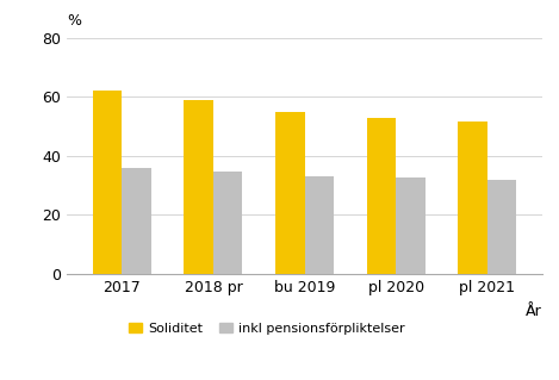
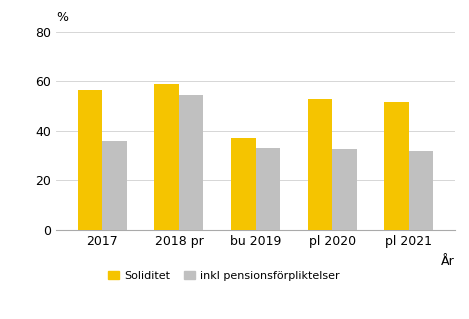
Soliditet/2017: 62.0 -> 56.5
inkl pensionsförpliktelser/2018 pr: 34.5 -> 54.5
Soliditet/bu 2019: 55.0 -> 37.0
